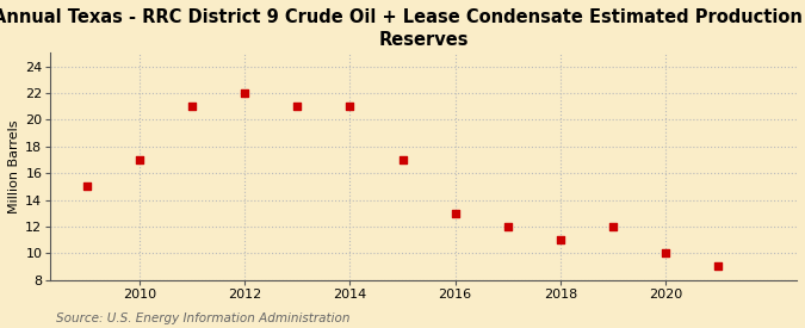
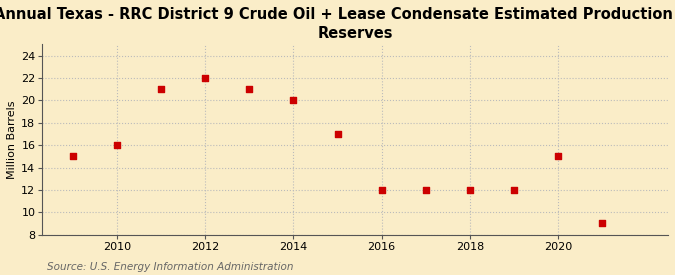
2010: 17 -> 16
2014: 21 -> 20
2016: 13 -> 12
2018: 11 -> 12
2020: 10 -> 15
